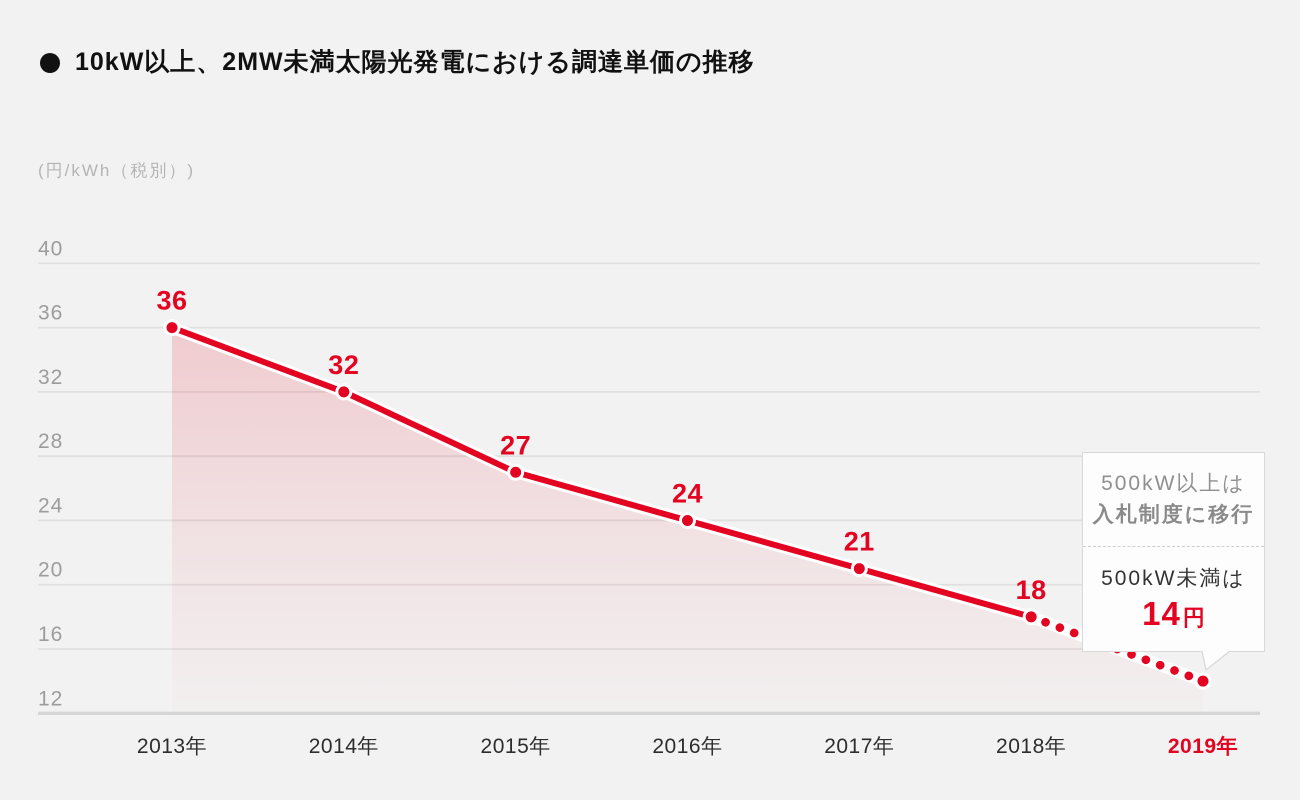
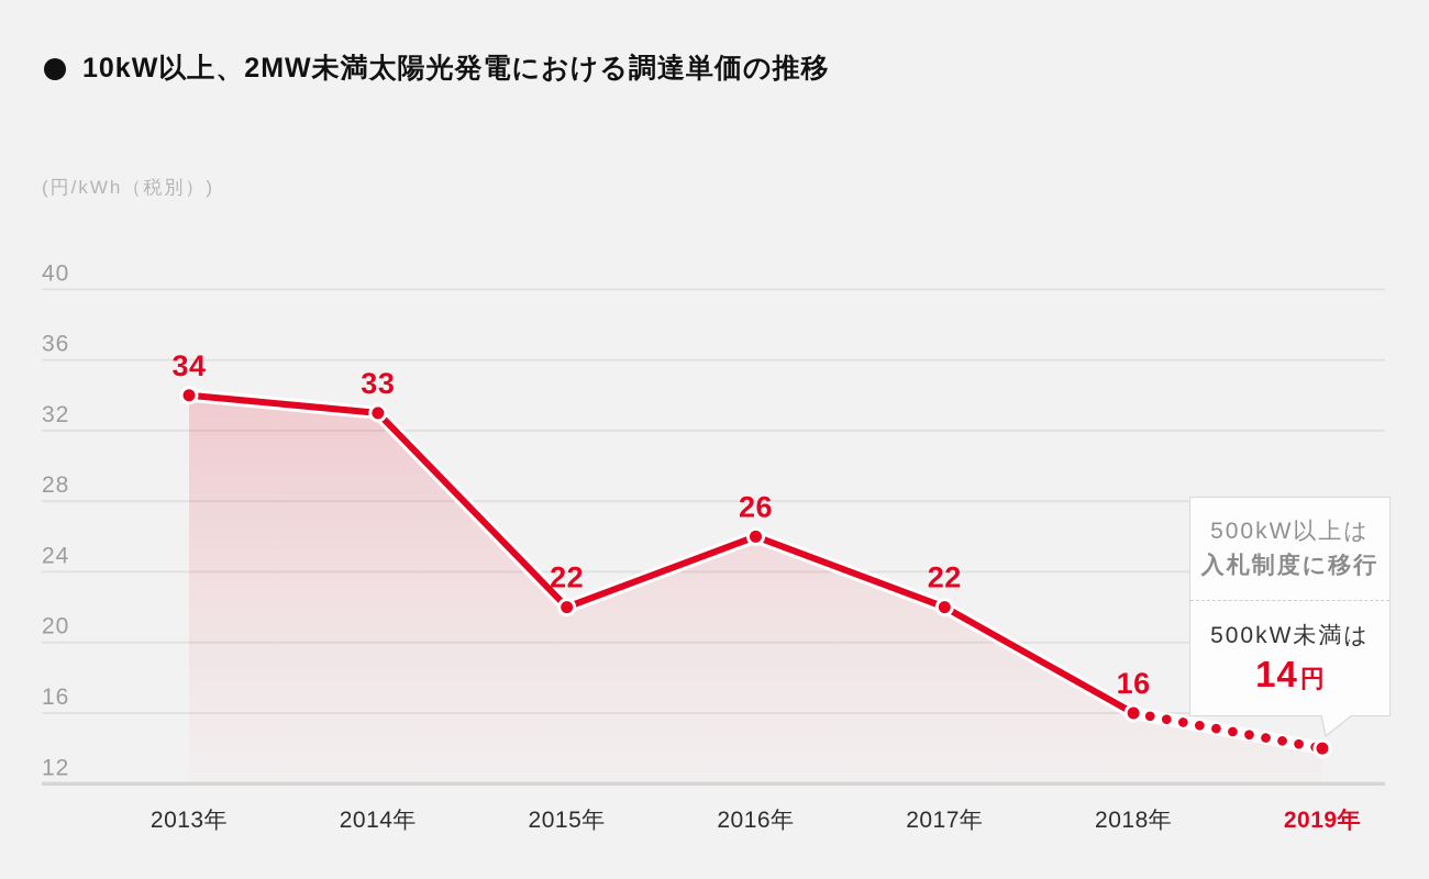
2013年: 36 -> 34
2014年: 32 -> 33
2015年: 27 -> 22
2016年: 24 -> 26
2017年: 21 -> 22
2018年: 18 -> 16
